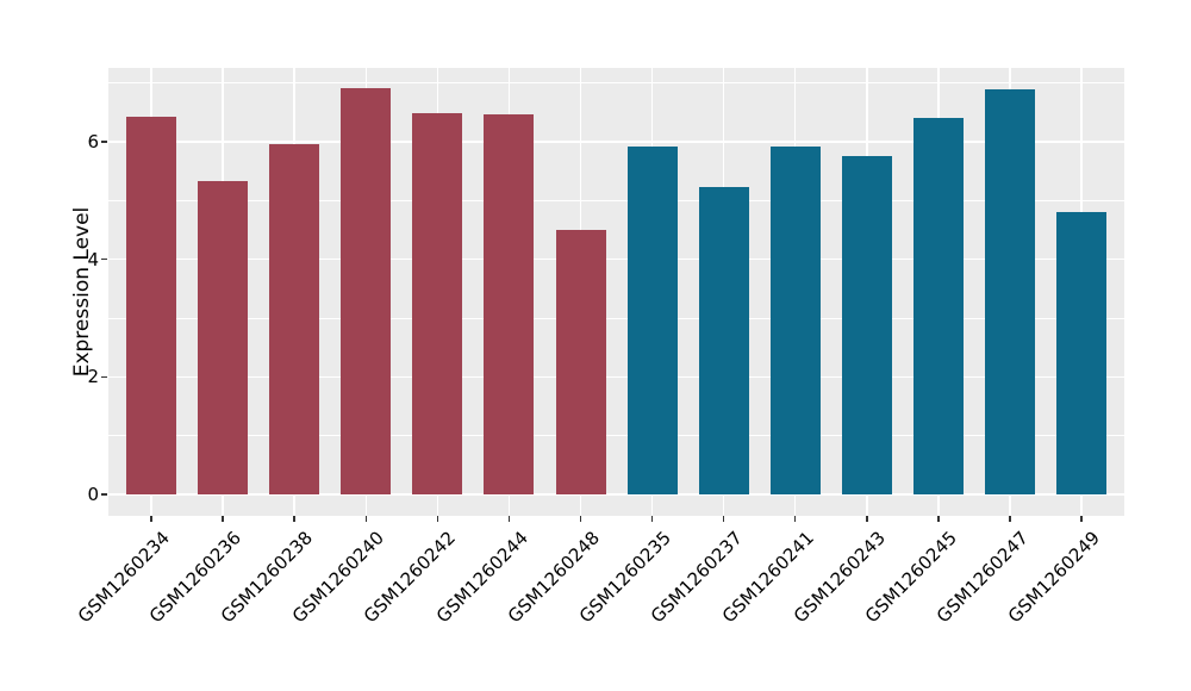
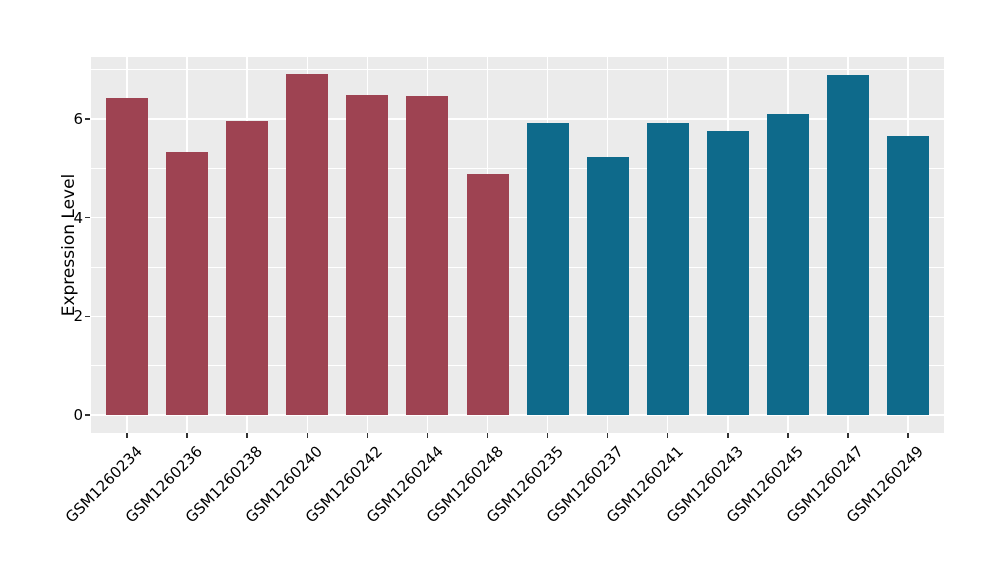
GSM1260248: 4.5 -> 4.9
GSM1260245: 6.4 -> 6.1
GSM1260249: 4.8 -> 5.7
